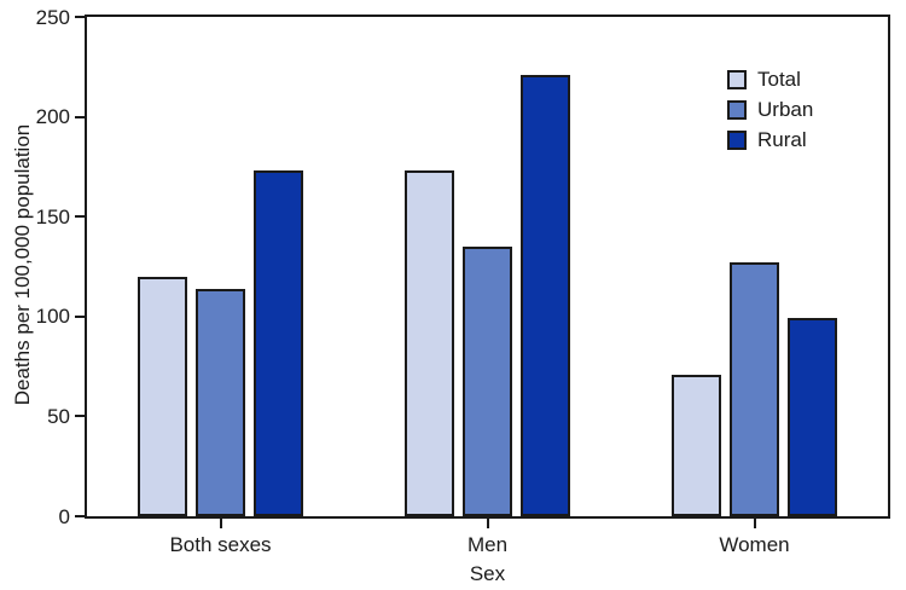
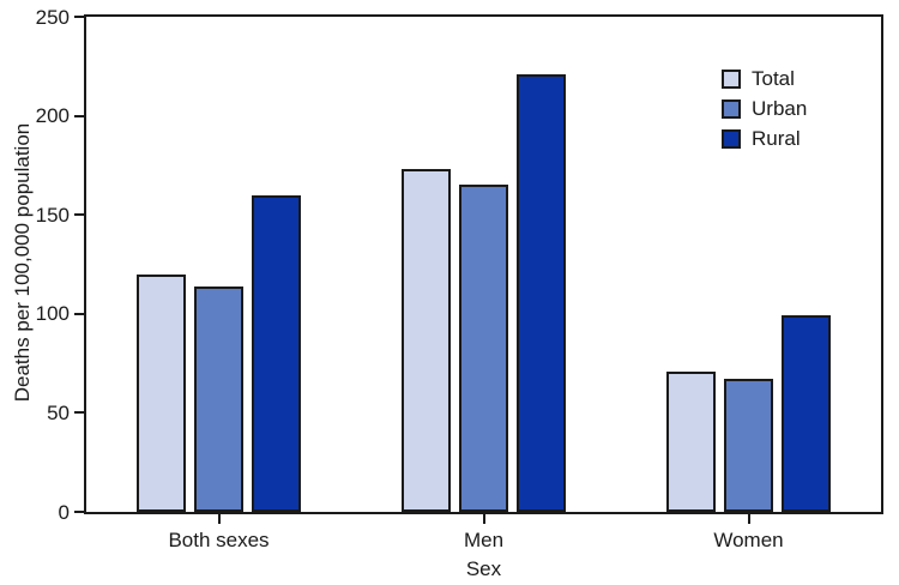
Rural/Both sexes: 173 -> 160
Urban/Men: 135 -> 165
Urban/Women: 127 -> 67
